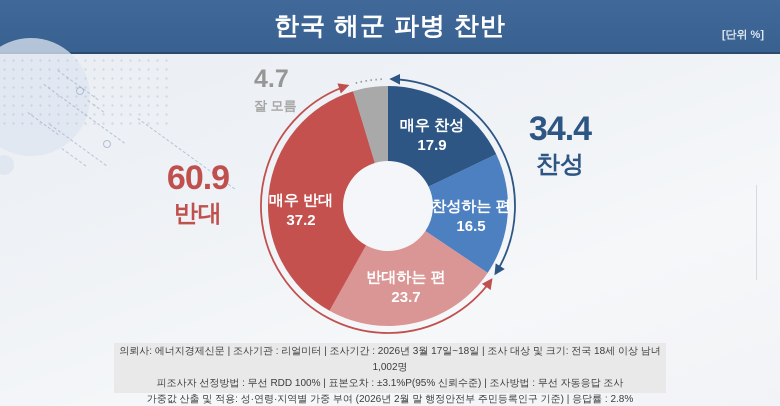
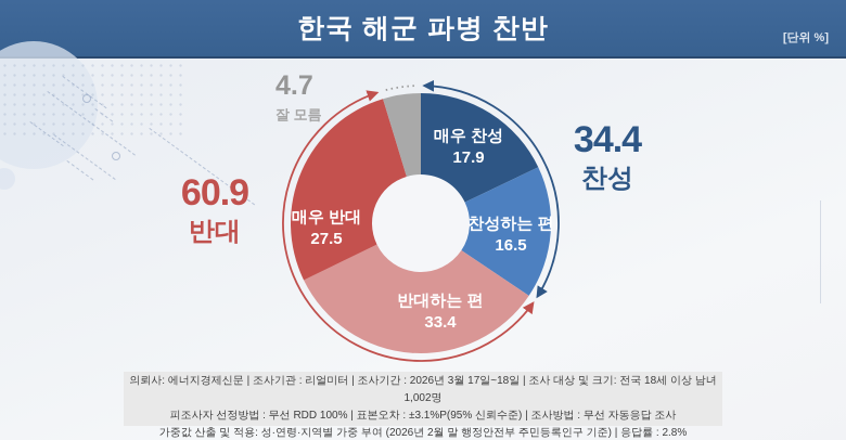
반대하는 편: 23.7 -> 33.4
매우 반대: 37.2 -> 27.5
